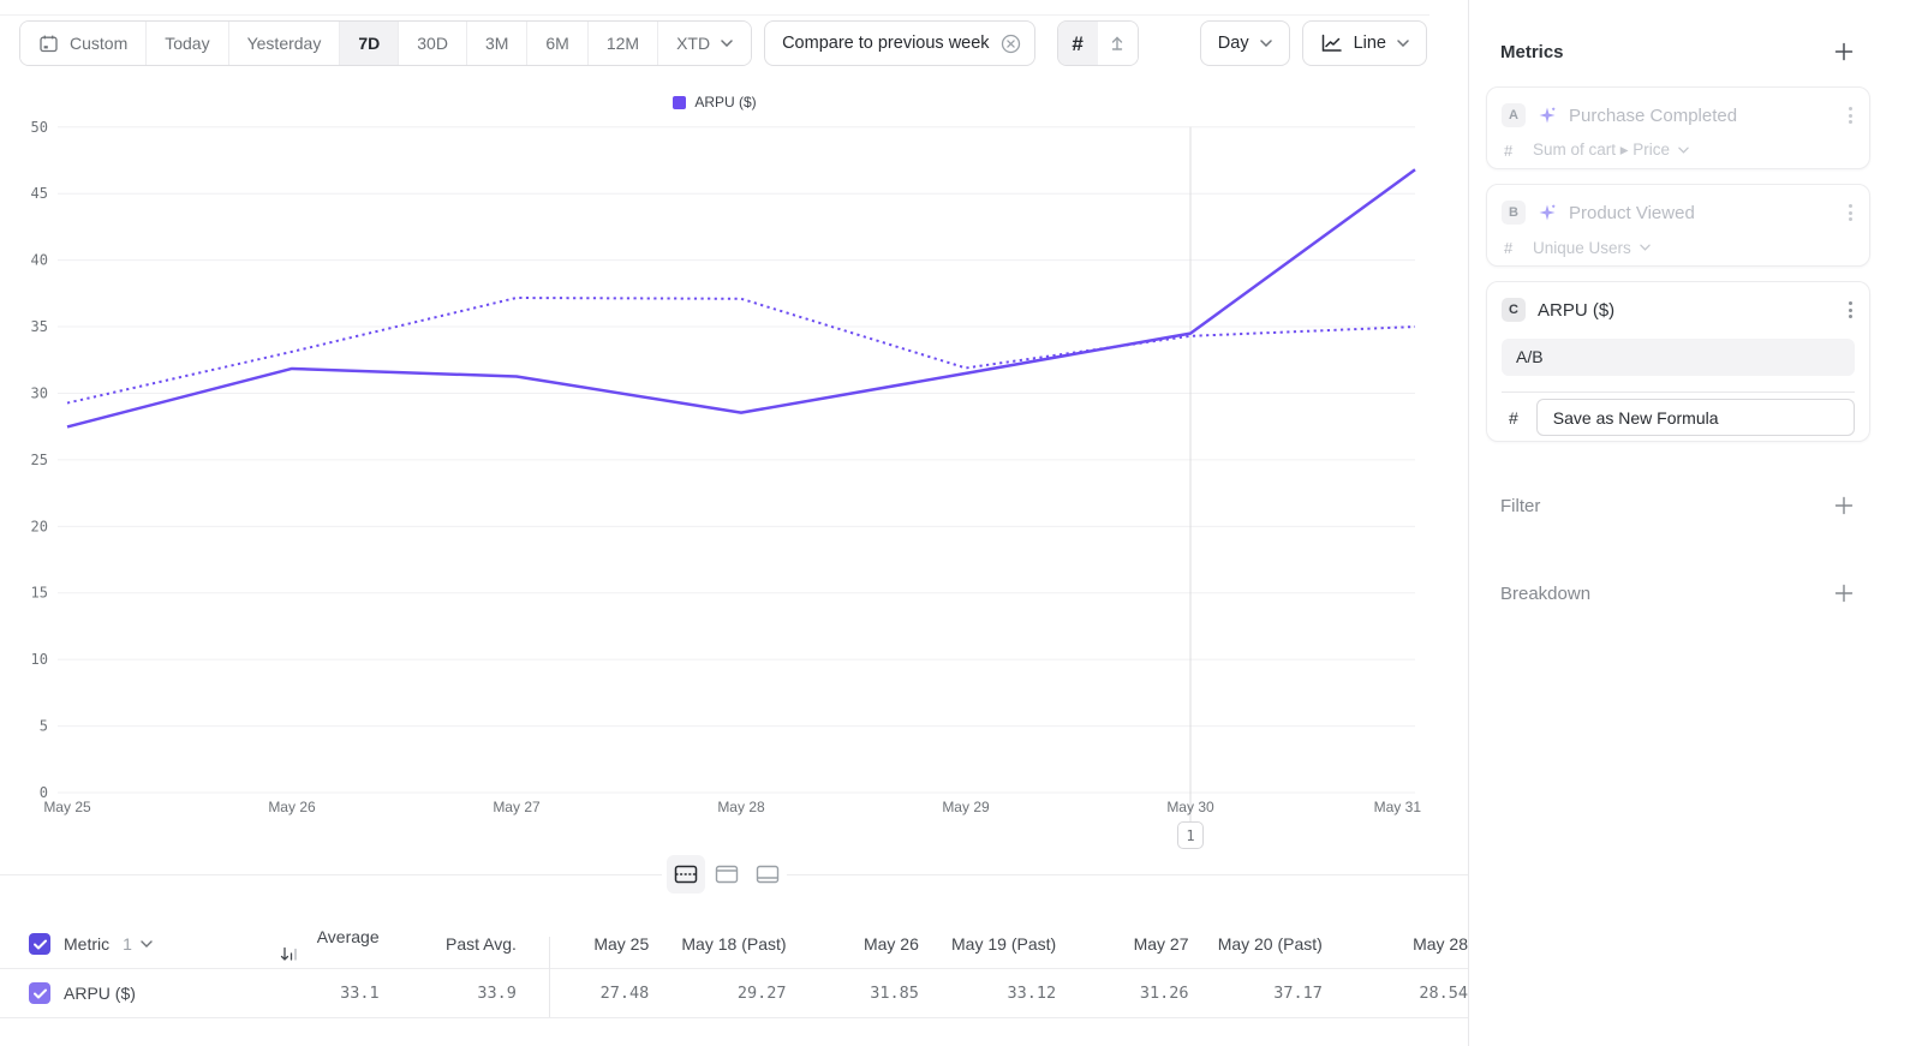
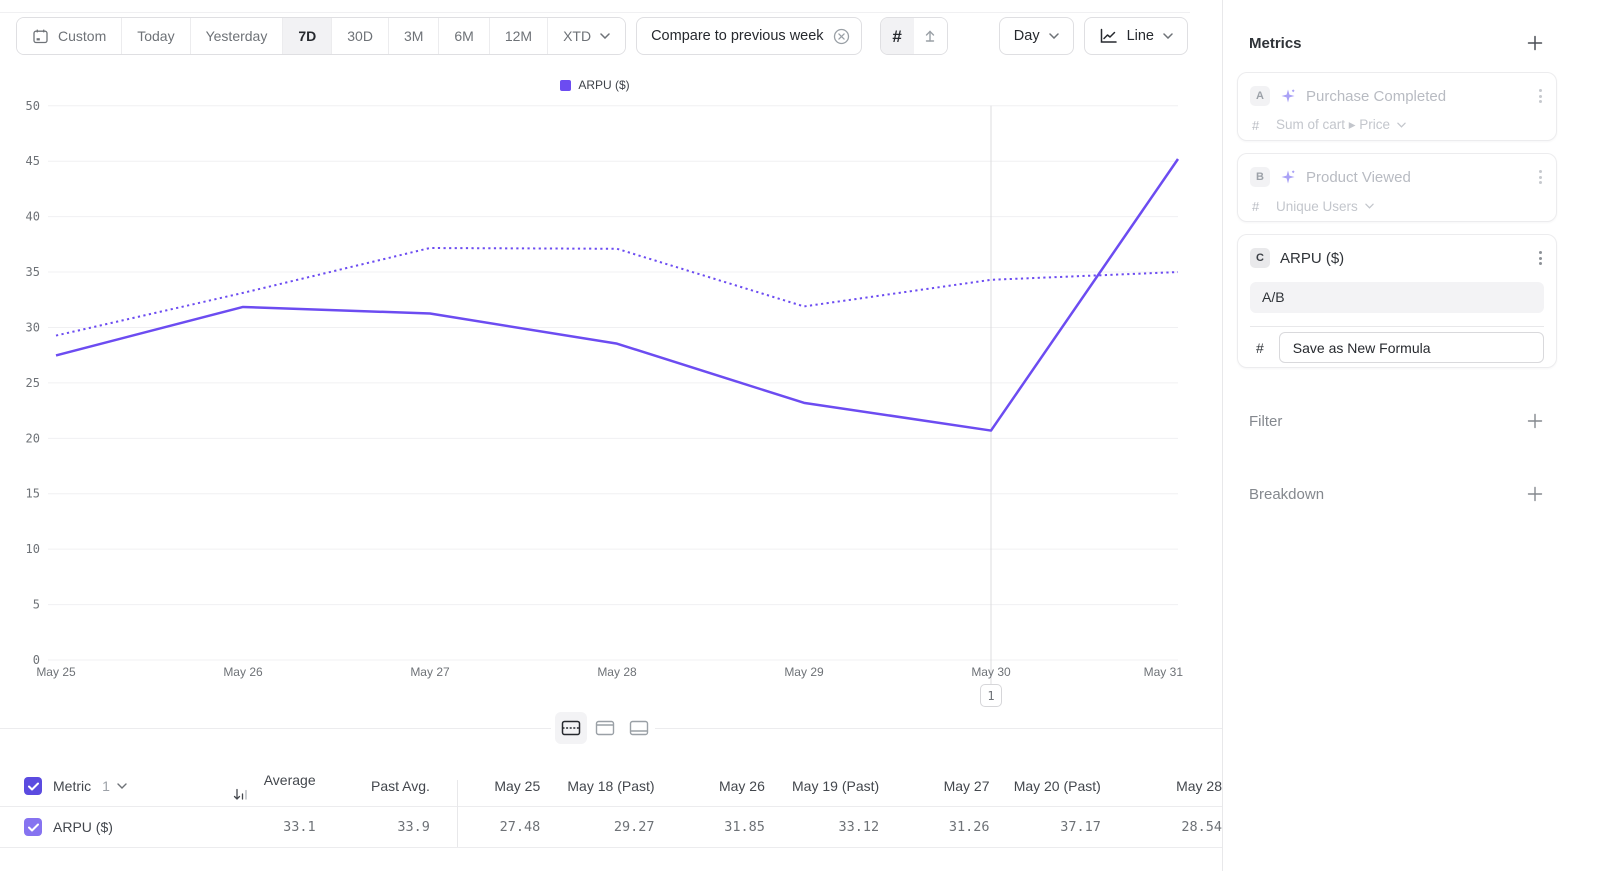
ARPU ($)/May 29: 31.5 -> 23.2
ARPU ($)/May 30: 34.5 -> 20.7
ARPU ($)/May 31: 46.8 -> 45.2
